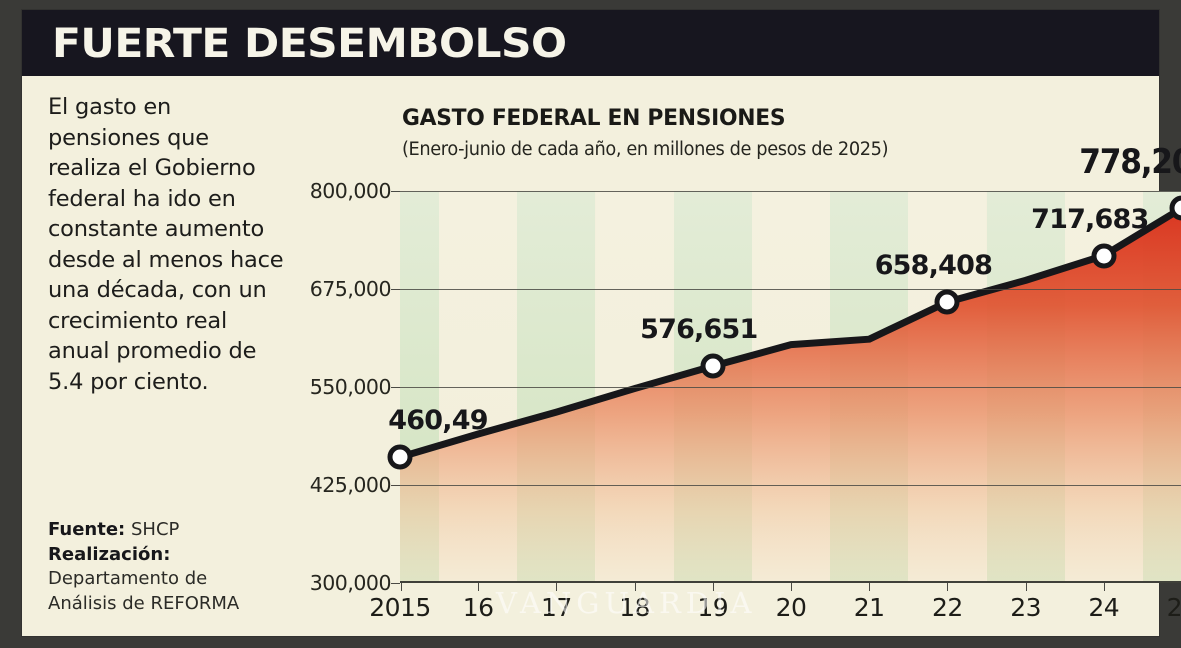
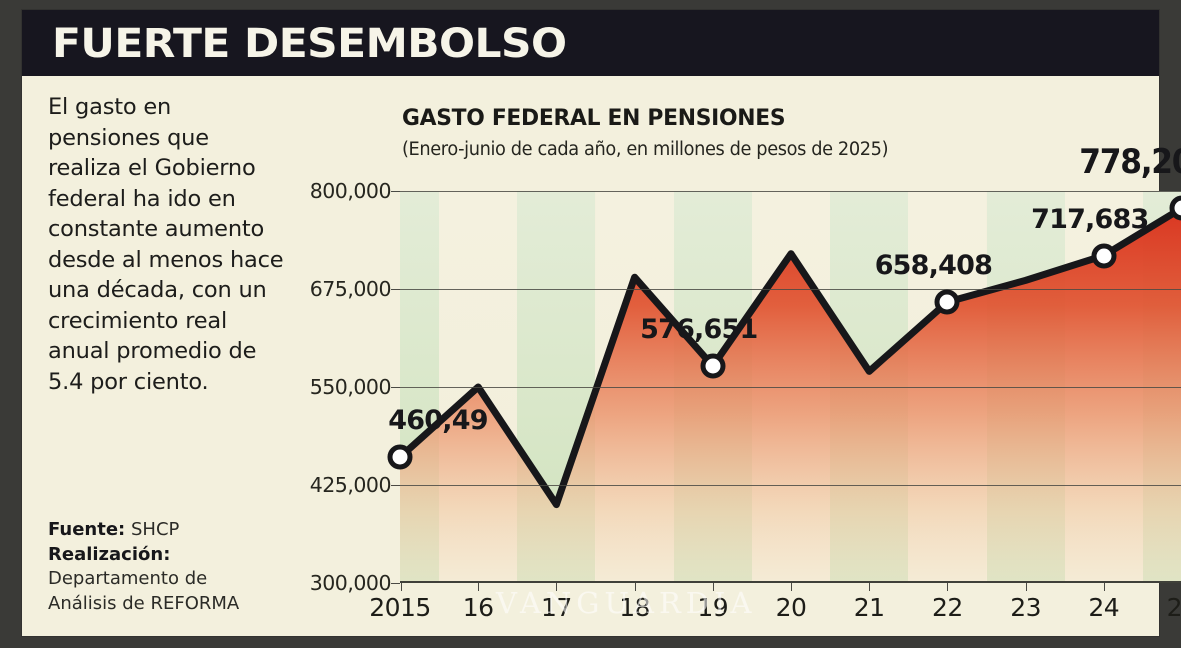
16: 490000 -> 550000
17: 520000 -> 400000
18: 550000 -> 690000
20: 600000 -> 720000
21: 610000 -> 570000
